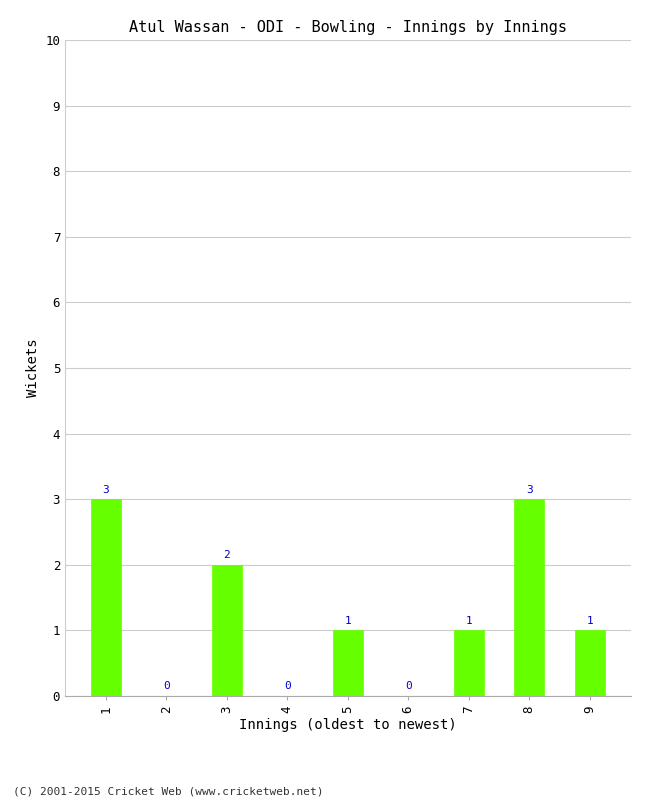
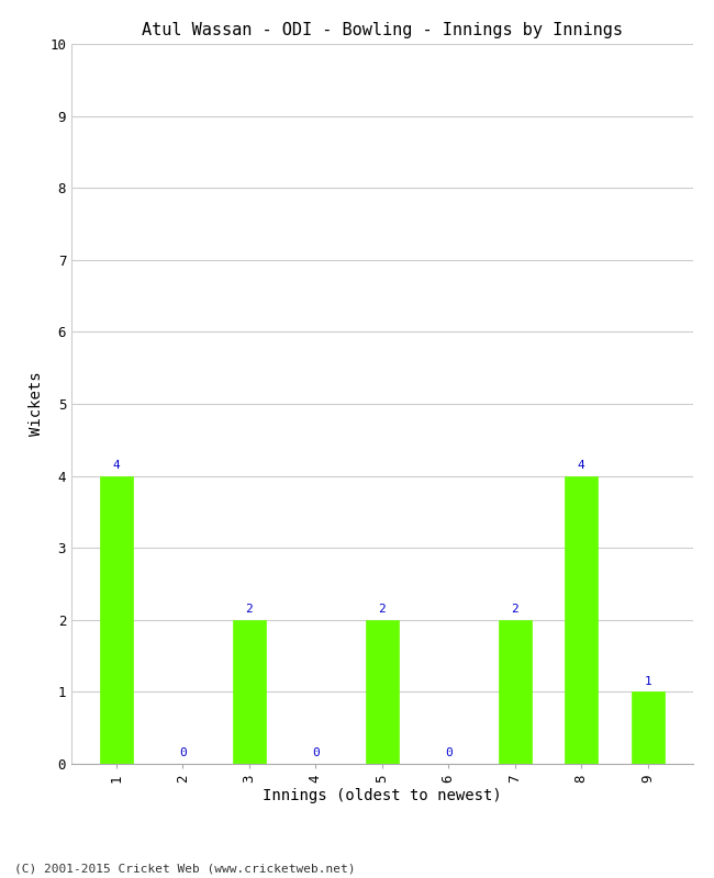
1: 3 -> 4
5: 1 -> 2
7: 1 -> 2
8: 3 -> 4
